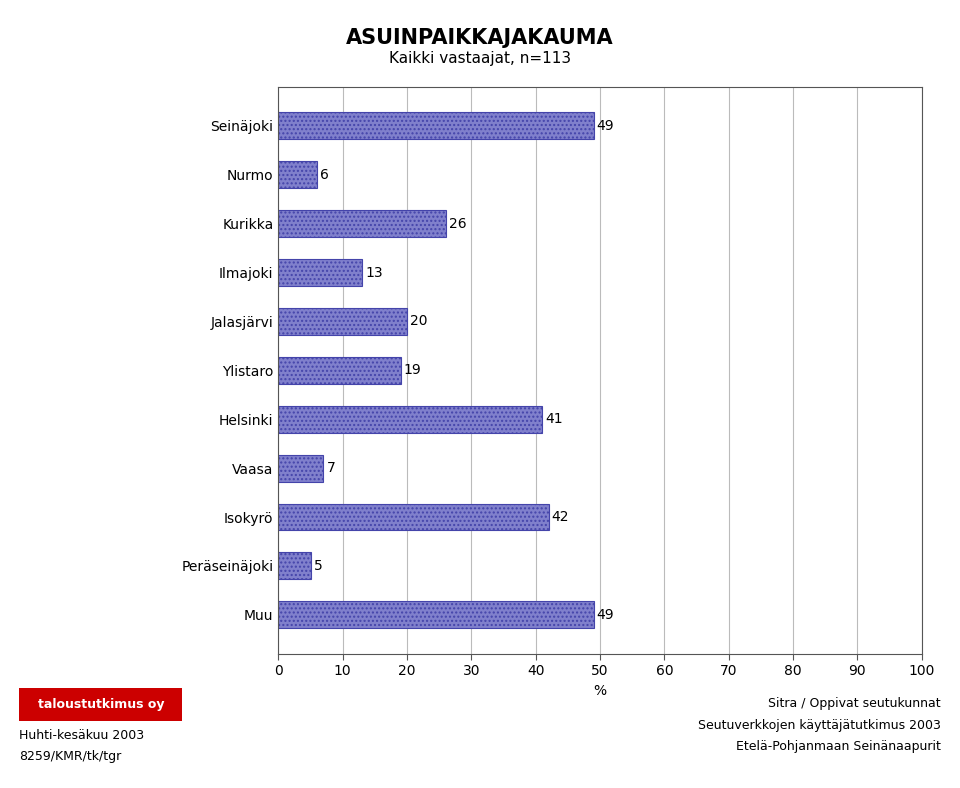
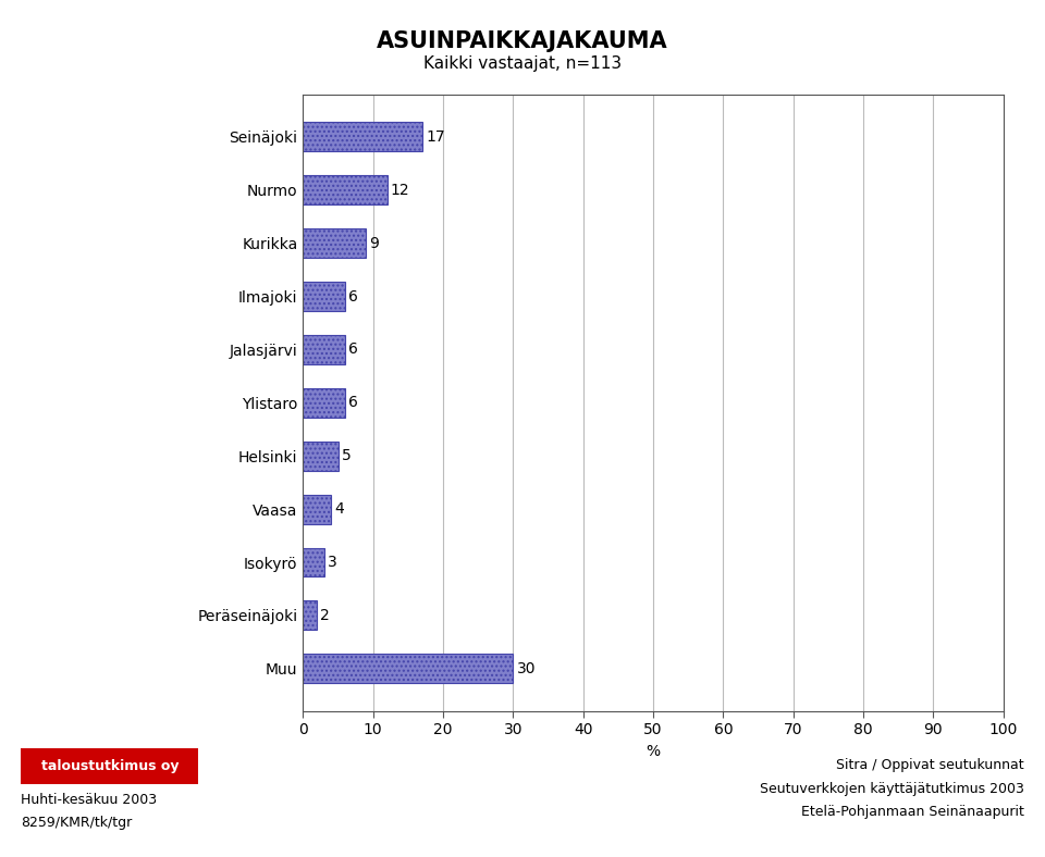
Seinäjoki: 49 -> 17
Nurmo: 6 -> 12
Kurikka: 26 -> 9
Ilmajoki: 13 -> 6
Jalasjärvi: 20 -> 6
Ylistaro: 19 -> 6
Helsinki: 41 -> 5
Vaasa: 7 -> 4
Isokyrö: 42 -> 3
Peräseinäjoki: 5 -> 2
Muu: 49 -> 30
